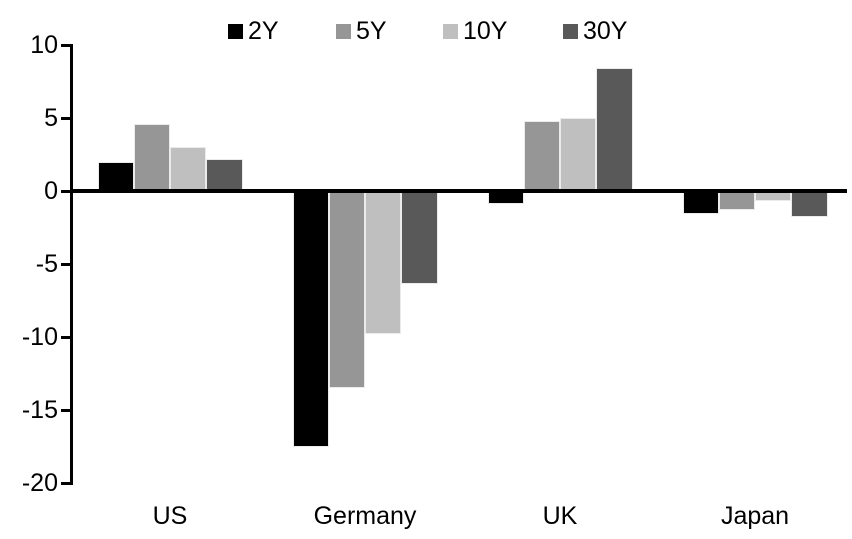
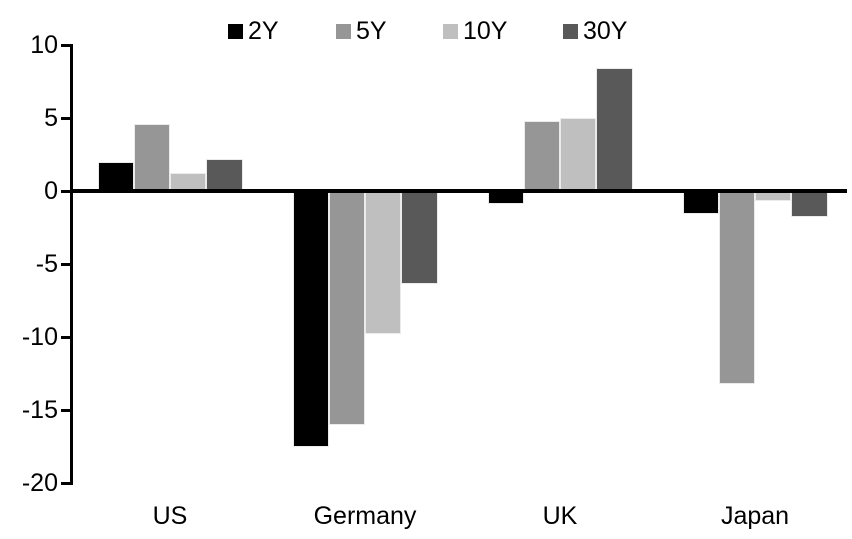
10Y/US: 3.0 -> 1.2
5Y/Germany: -13.5 -> -16.0
5Y/Japan: -1.3 -> -13.2
